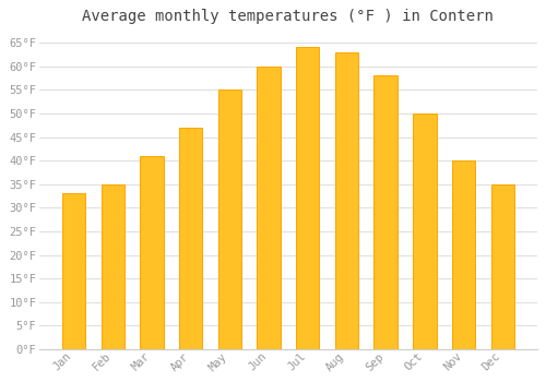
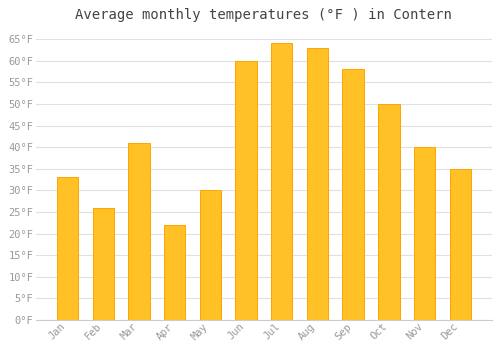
Feb: 35°F -> 26°F
Apr: 47°F -> 22°F
May: 55°F -> 30°F
